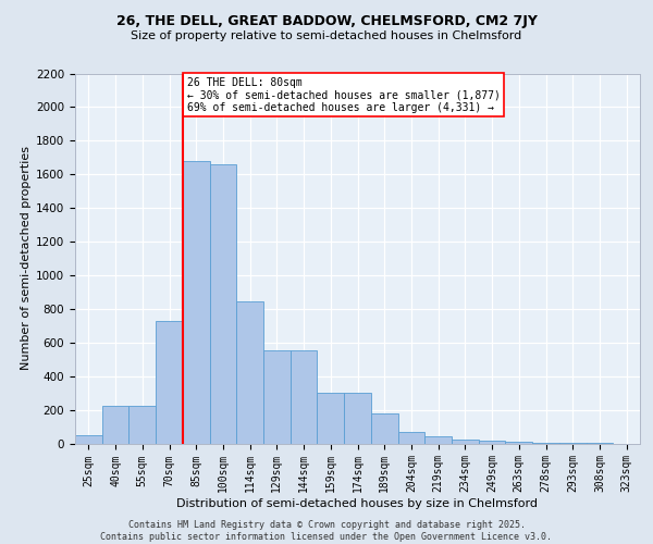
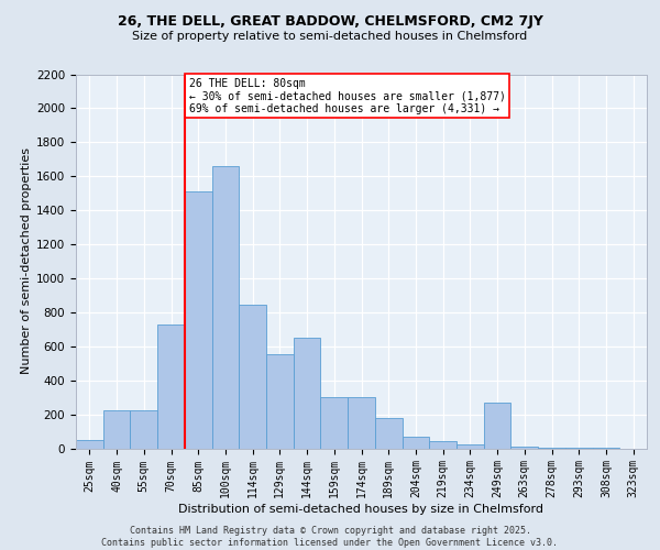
85sqm: 1680 -> 1510
144sqm: 560 -> 650
249sqm: 20 -> 270
